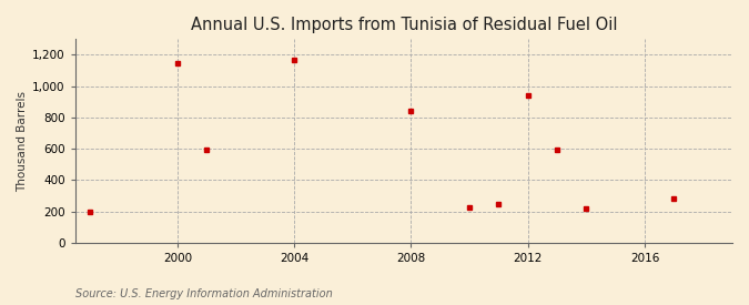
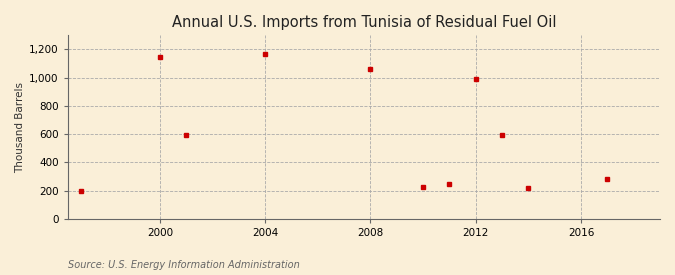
2008: 840 -> 1,060
2012: 940 -> 990
